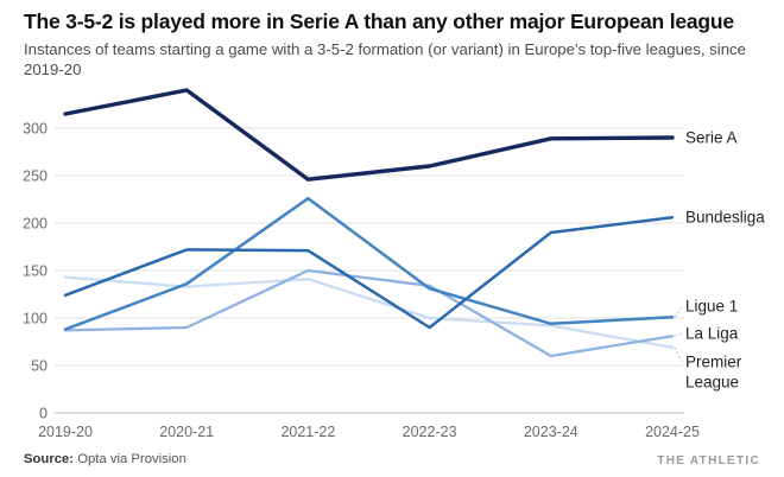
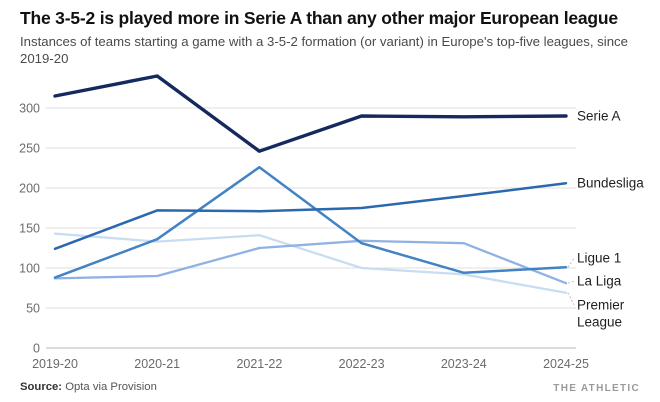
La Liga/2021-22: 150 -> 120
Serie A/2022-23: 260 -> 290
Bundesliga/2022-23: 90 -> 180
La Liga/2023-24: 60 -> 130
